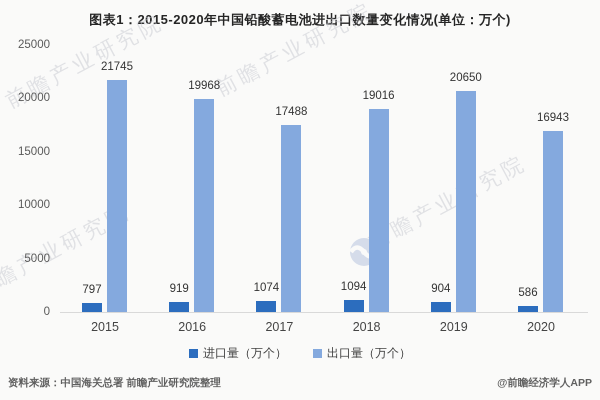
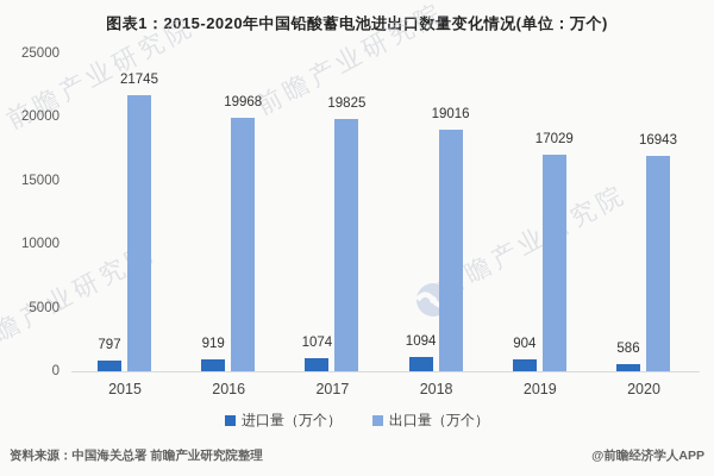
出口量（万个）/2017: 17488 -> 19825
出口量（万个）/2019: 20650 -> 17029
